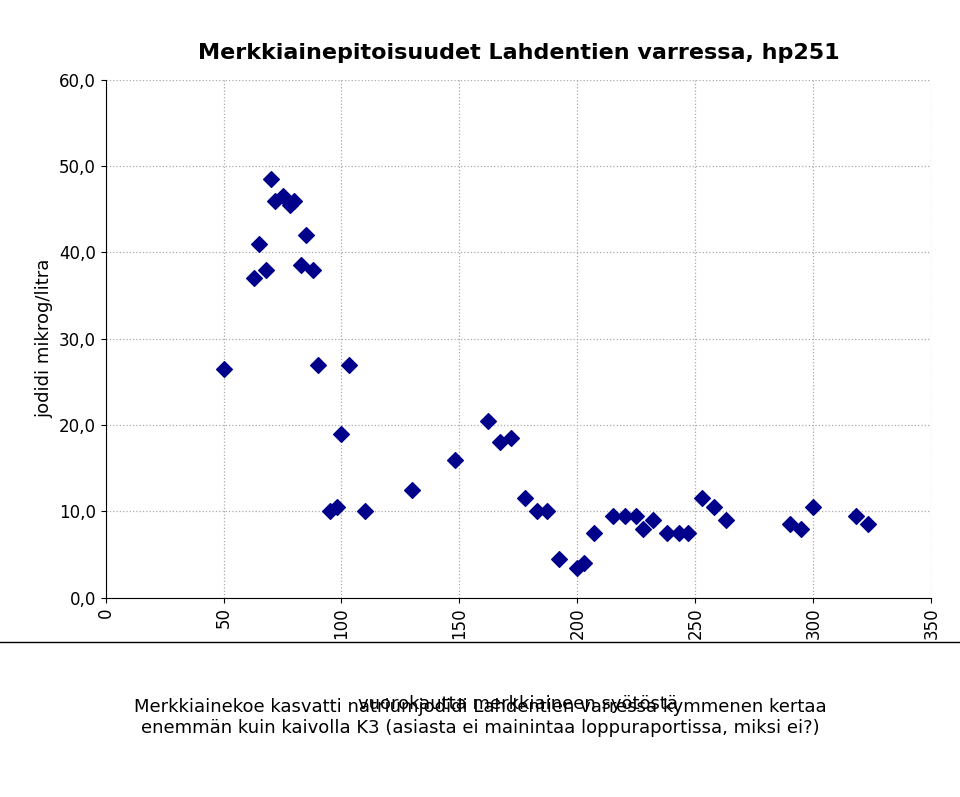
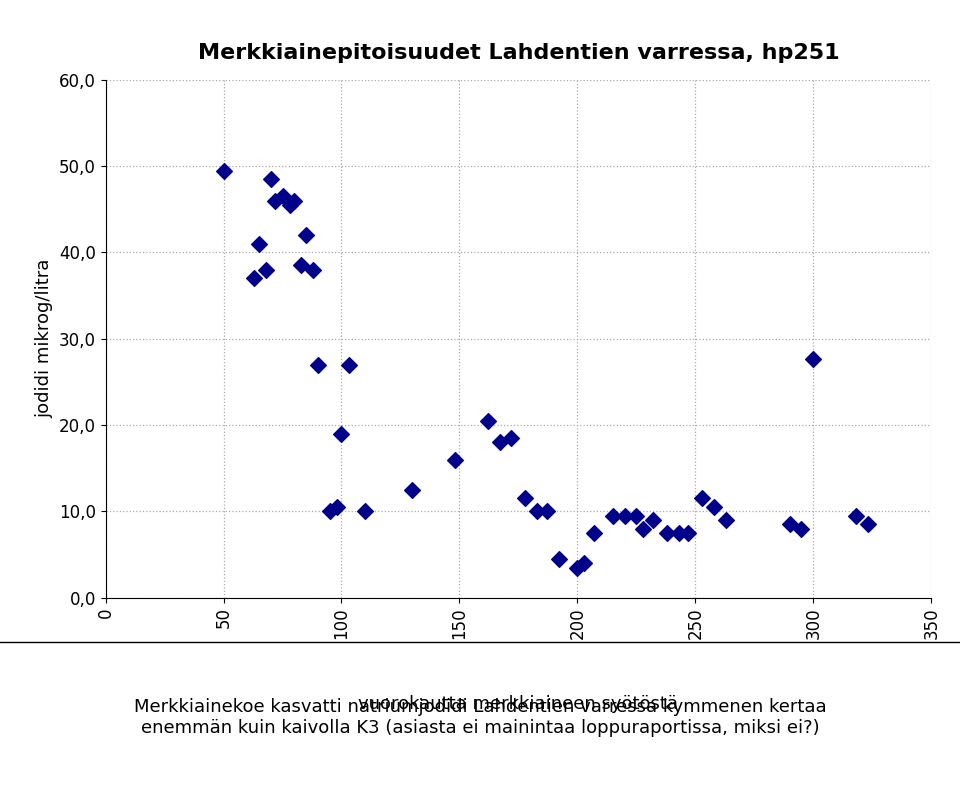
50: 26,5 -> 49,4
300: 10,5 -> 27,6
